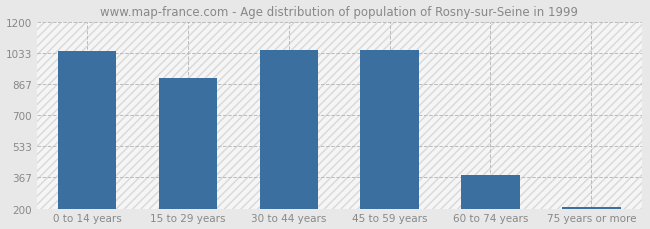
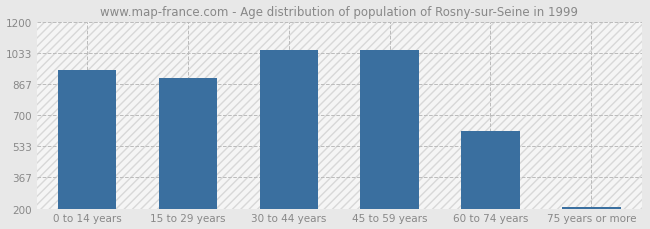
0 to 14 years: 1040 -> 940
60 to 74 years: 380 -> 620
